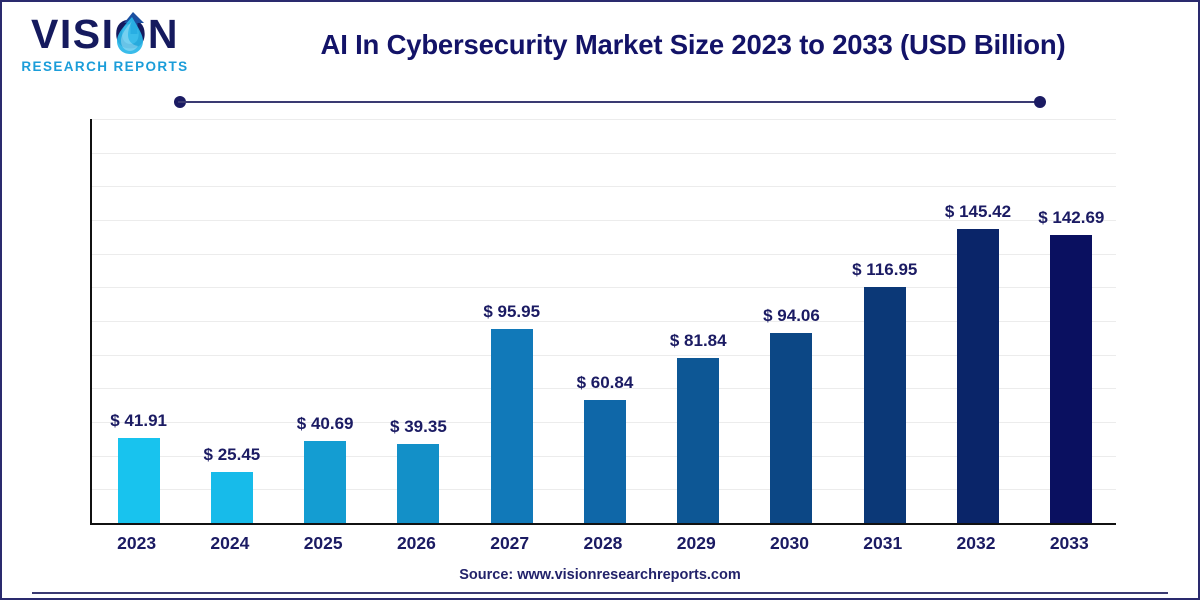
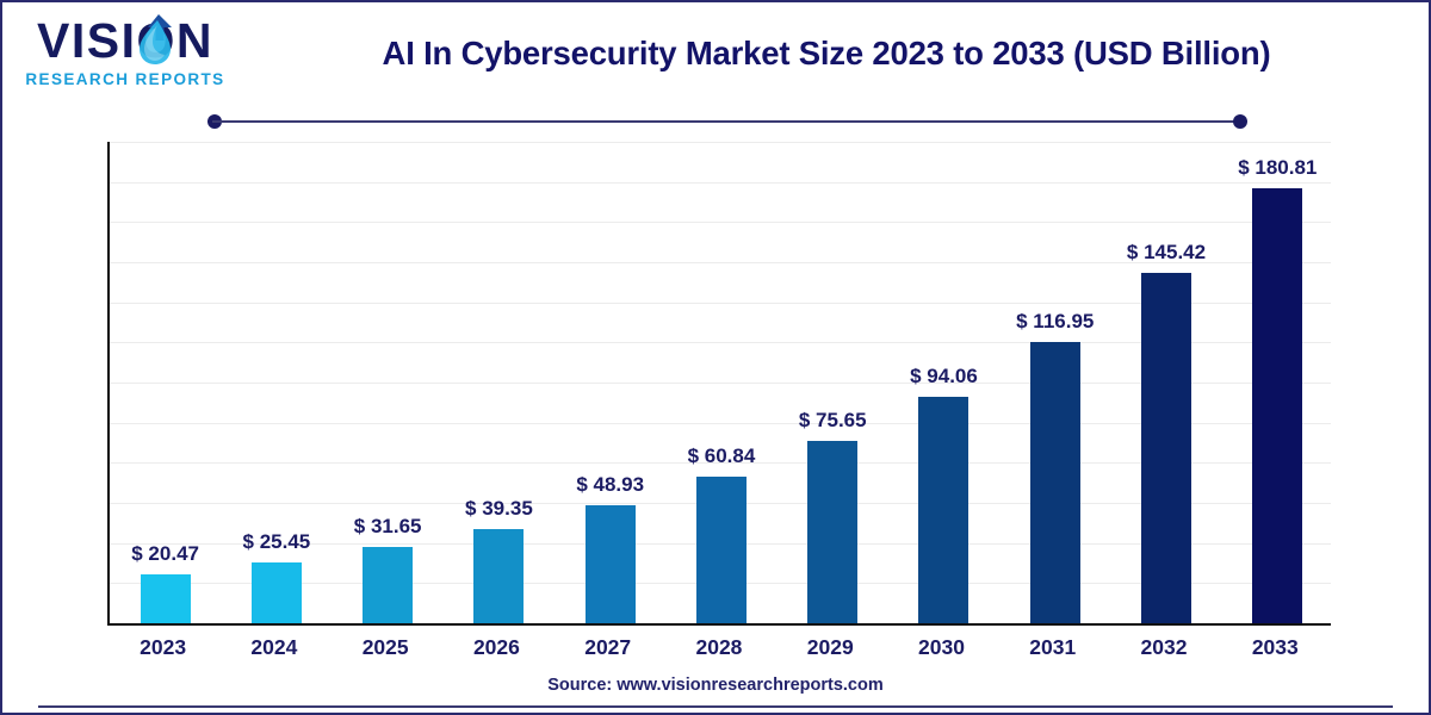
2023: 41.91 -> 20.47
2025: 40.69 -> 31.65
2027: 95.95 -> 48.93
2029: 81.84 -> 75.65
2033: 142.69 -> 180.81
